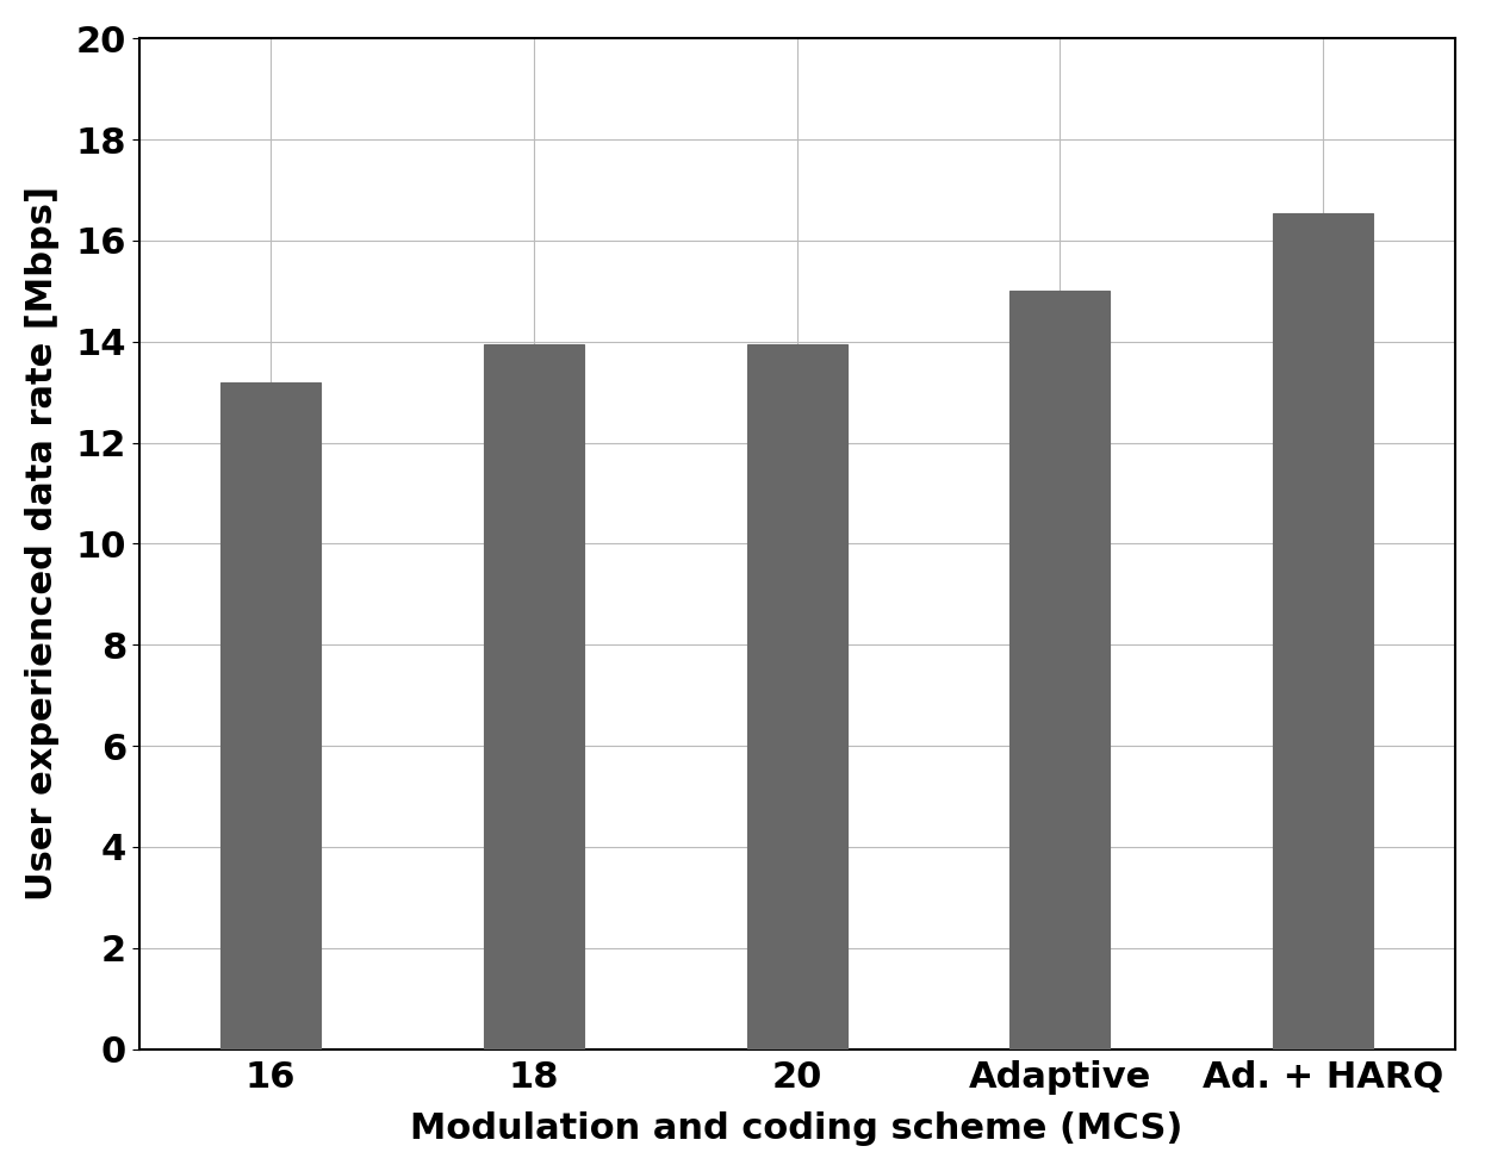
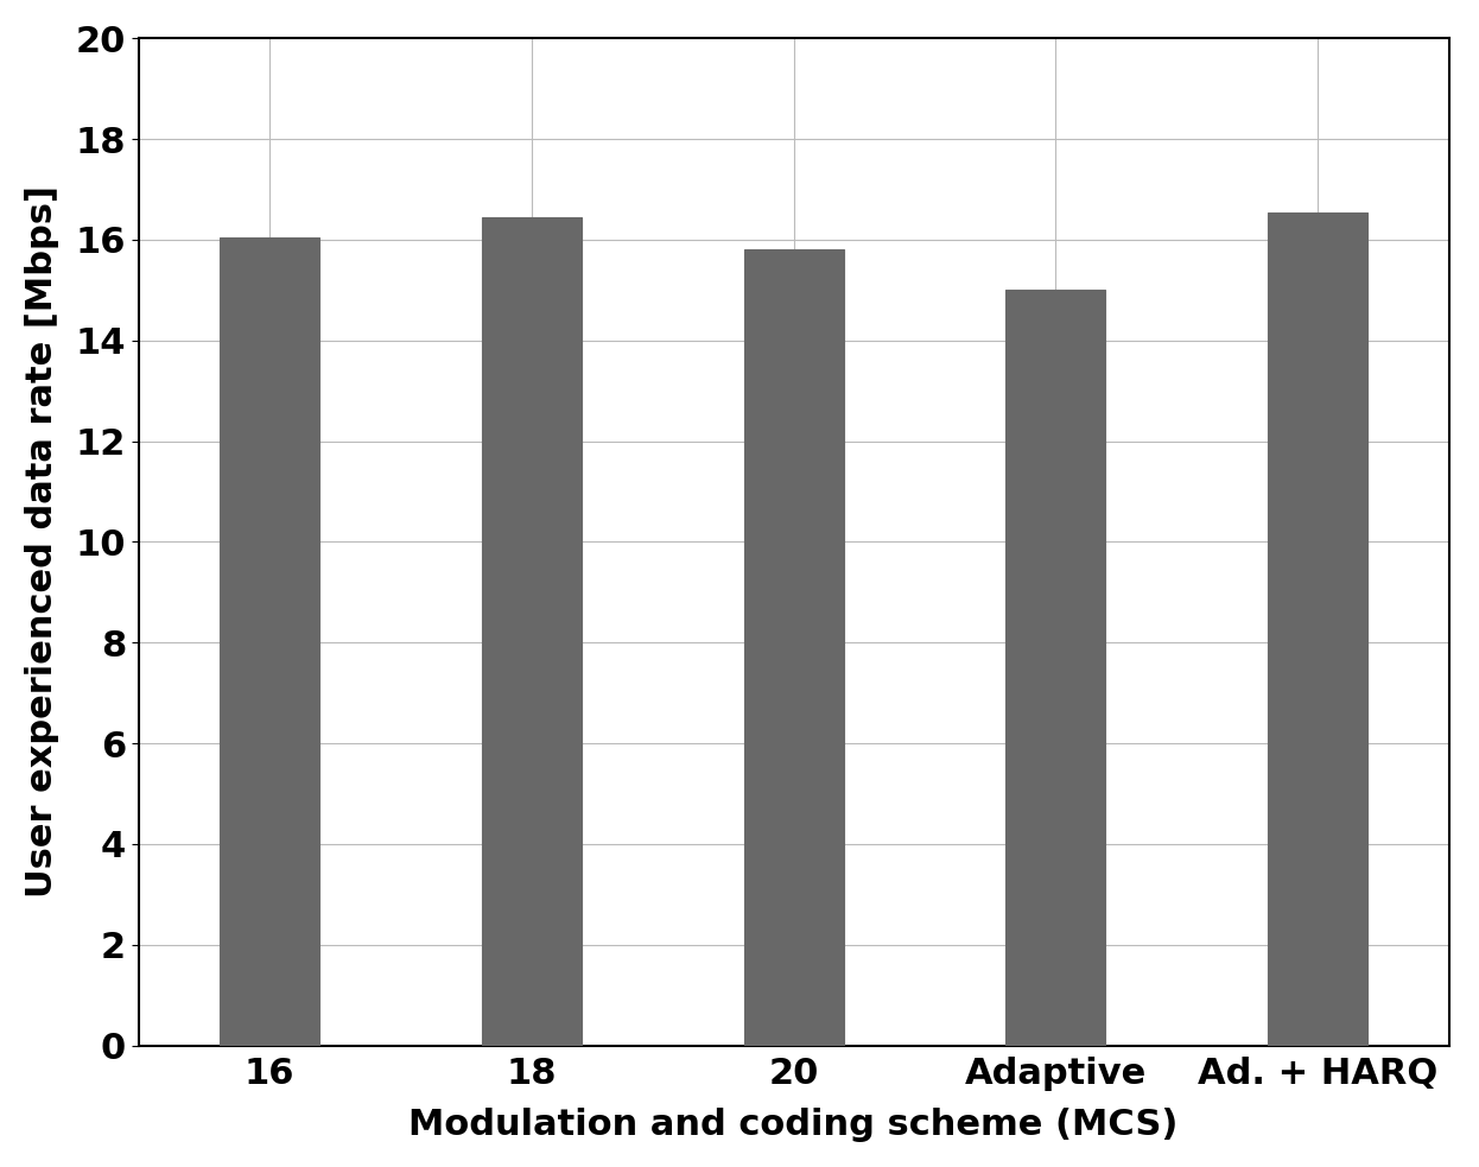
16: 13.20 -> 16.05
18: 13.95 -> 16.45
20: 13.95 -> 15.80
